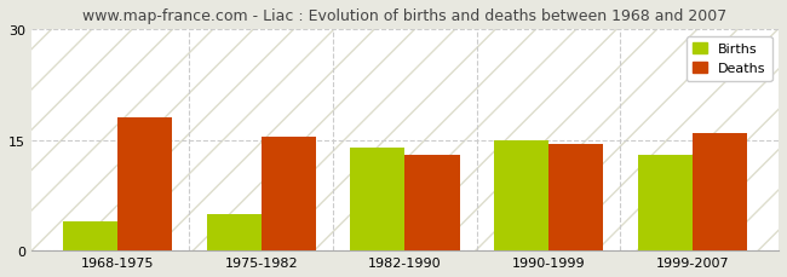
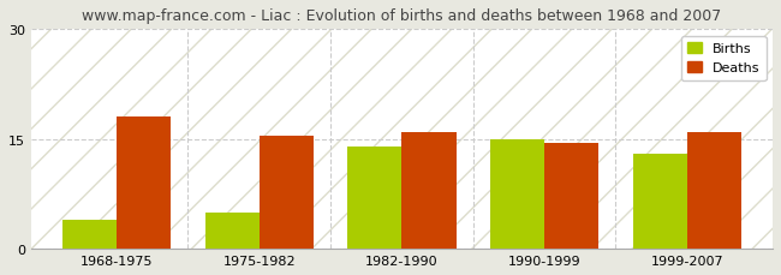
Deaths/1982-1990: 13.0 -> 16.0
